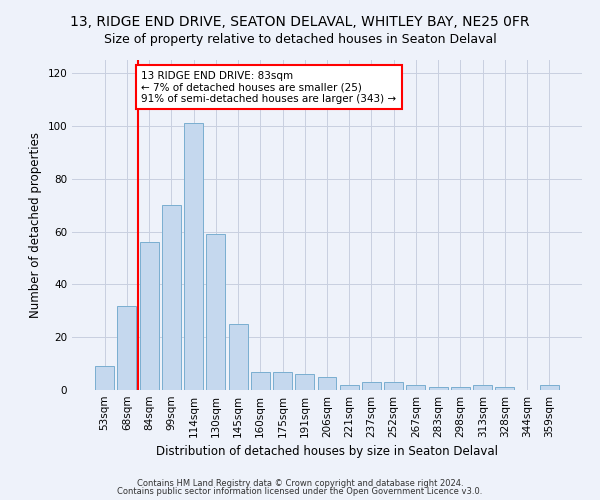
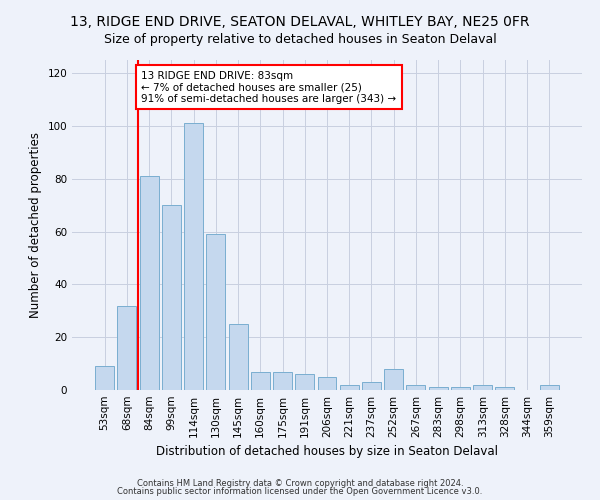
84sqm: 56 -> 81
252sqm: 3 -> 8
